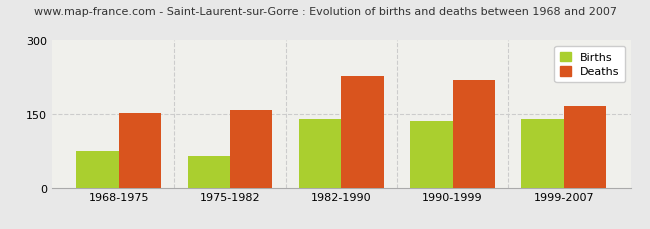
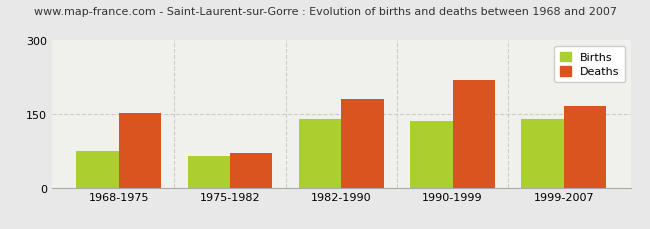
Deaths/1975-1982: 158 -> 70
Deaths/1982-1990: 228 -> 180
